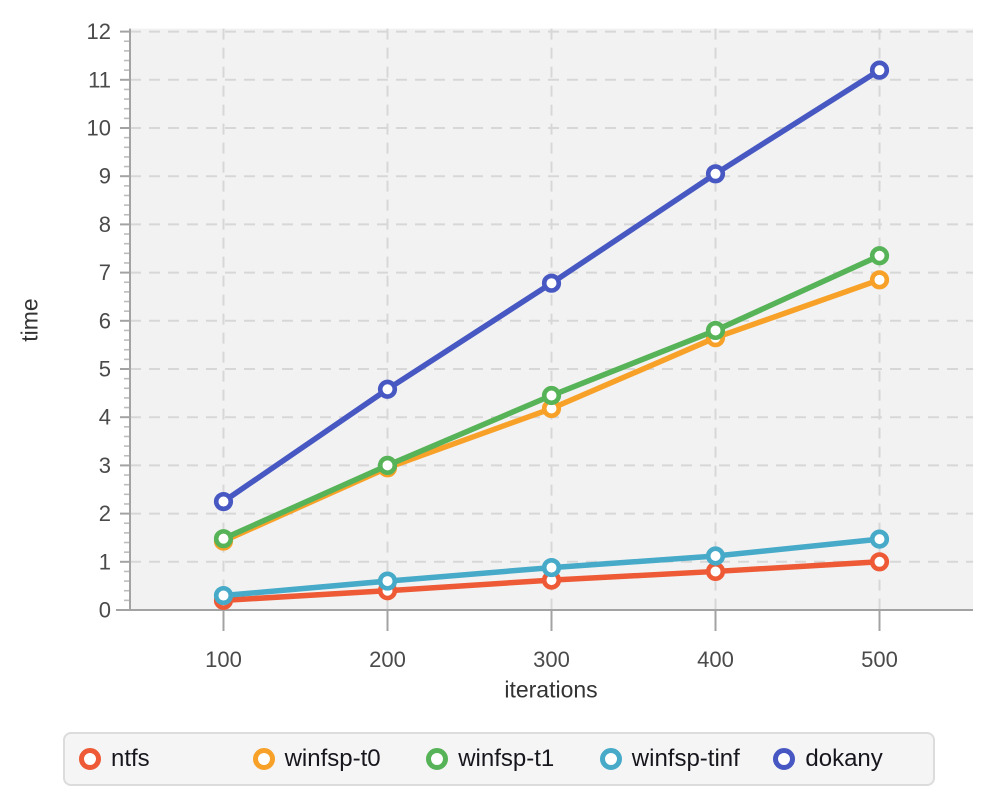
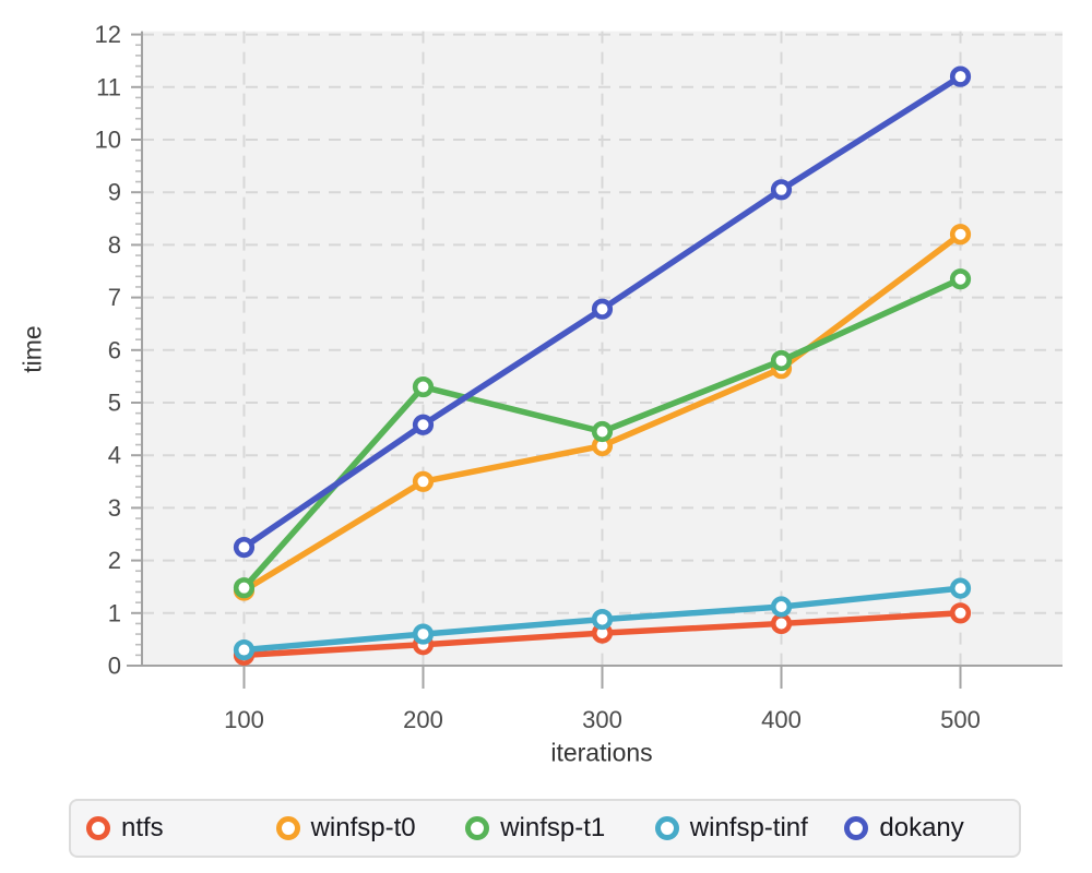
winfsp-t0/200: 3.0 -> 3.5
winfsp-t1/200: 3.0 -> 5.3
winfsp-t0/500: 6.8 -> 8.2
